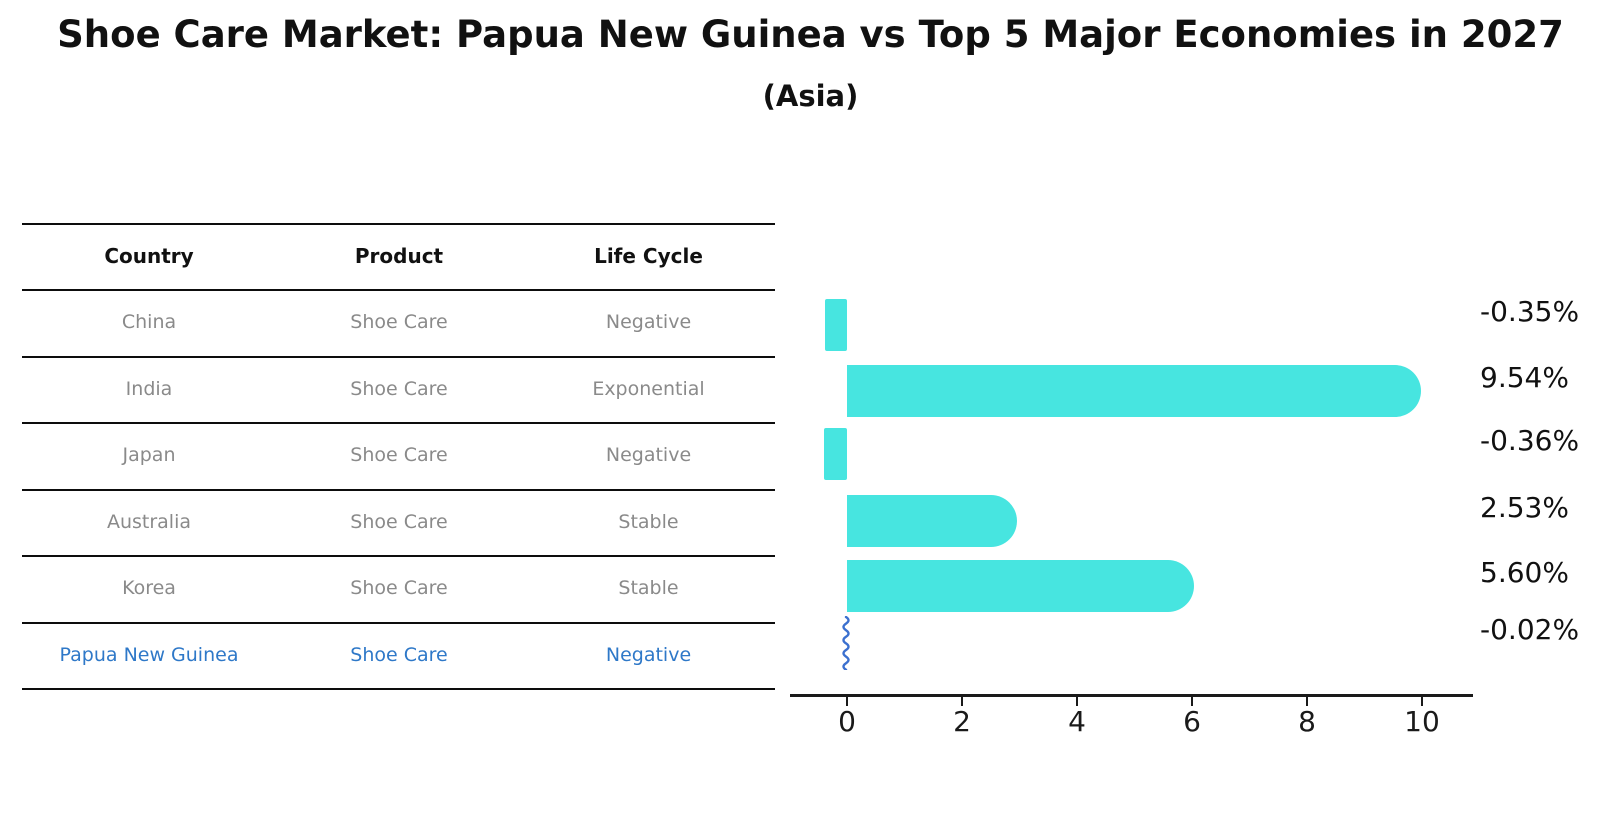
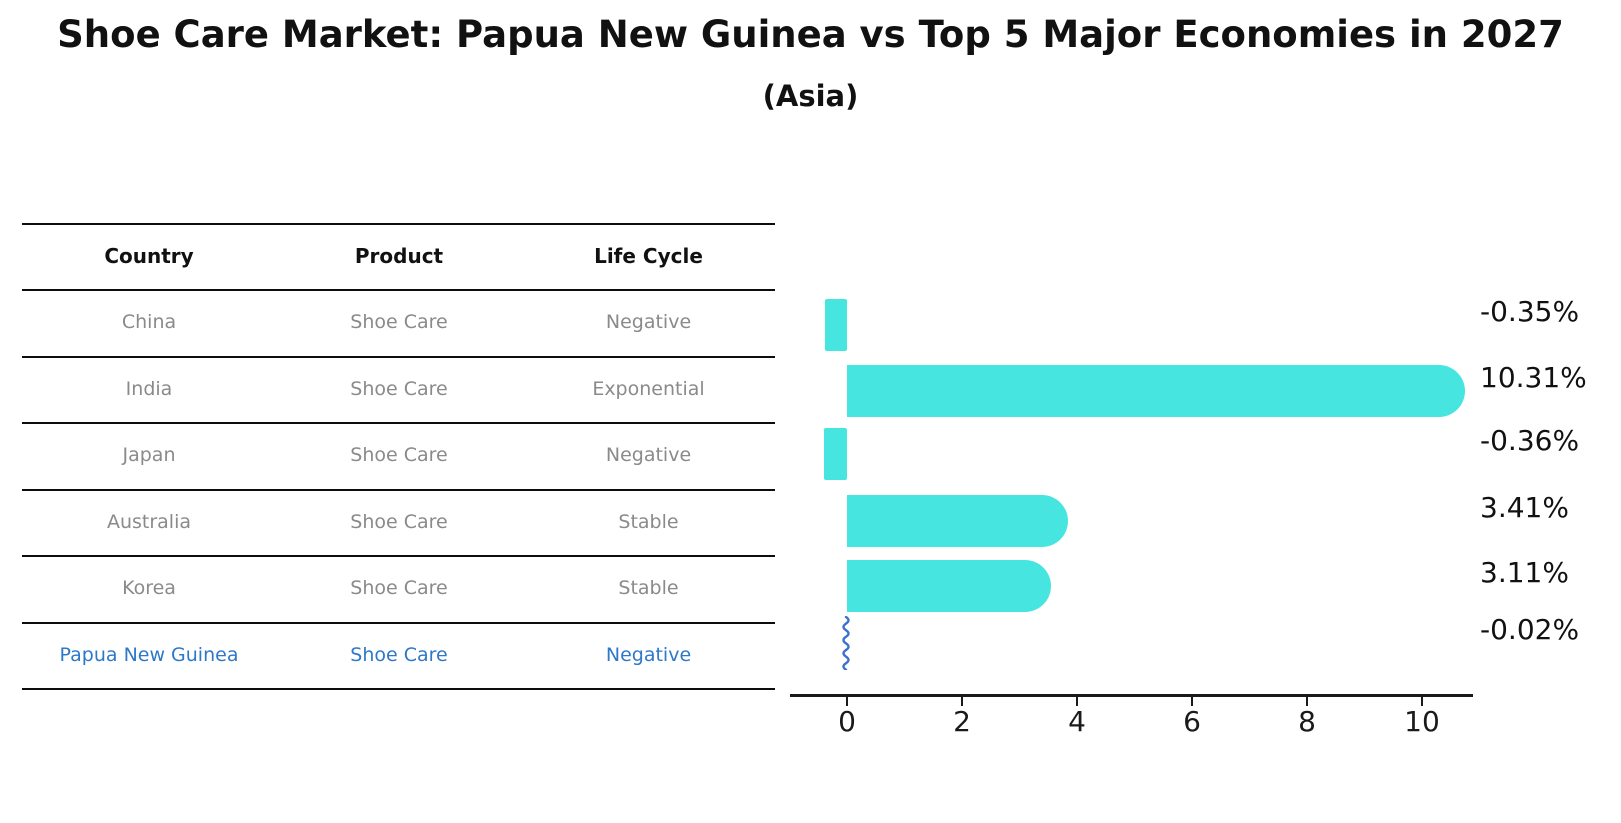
India: 9.54% -> 10.31%
Australia: 2.53% -> 3.41%
Korea: 5.60% -> 3.11%
